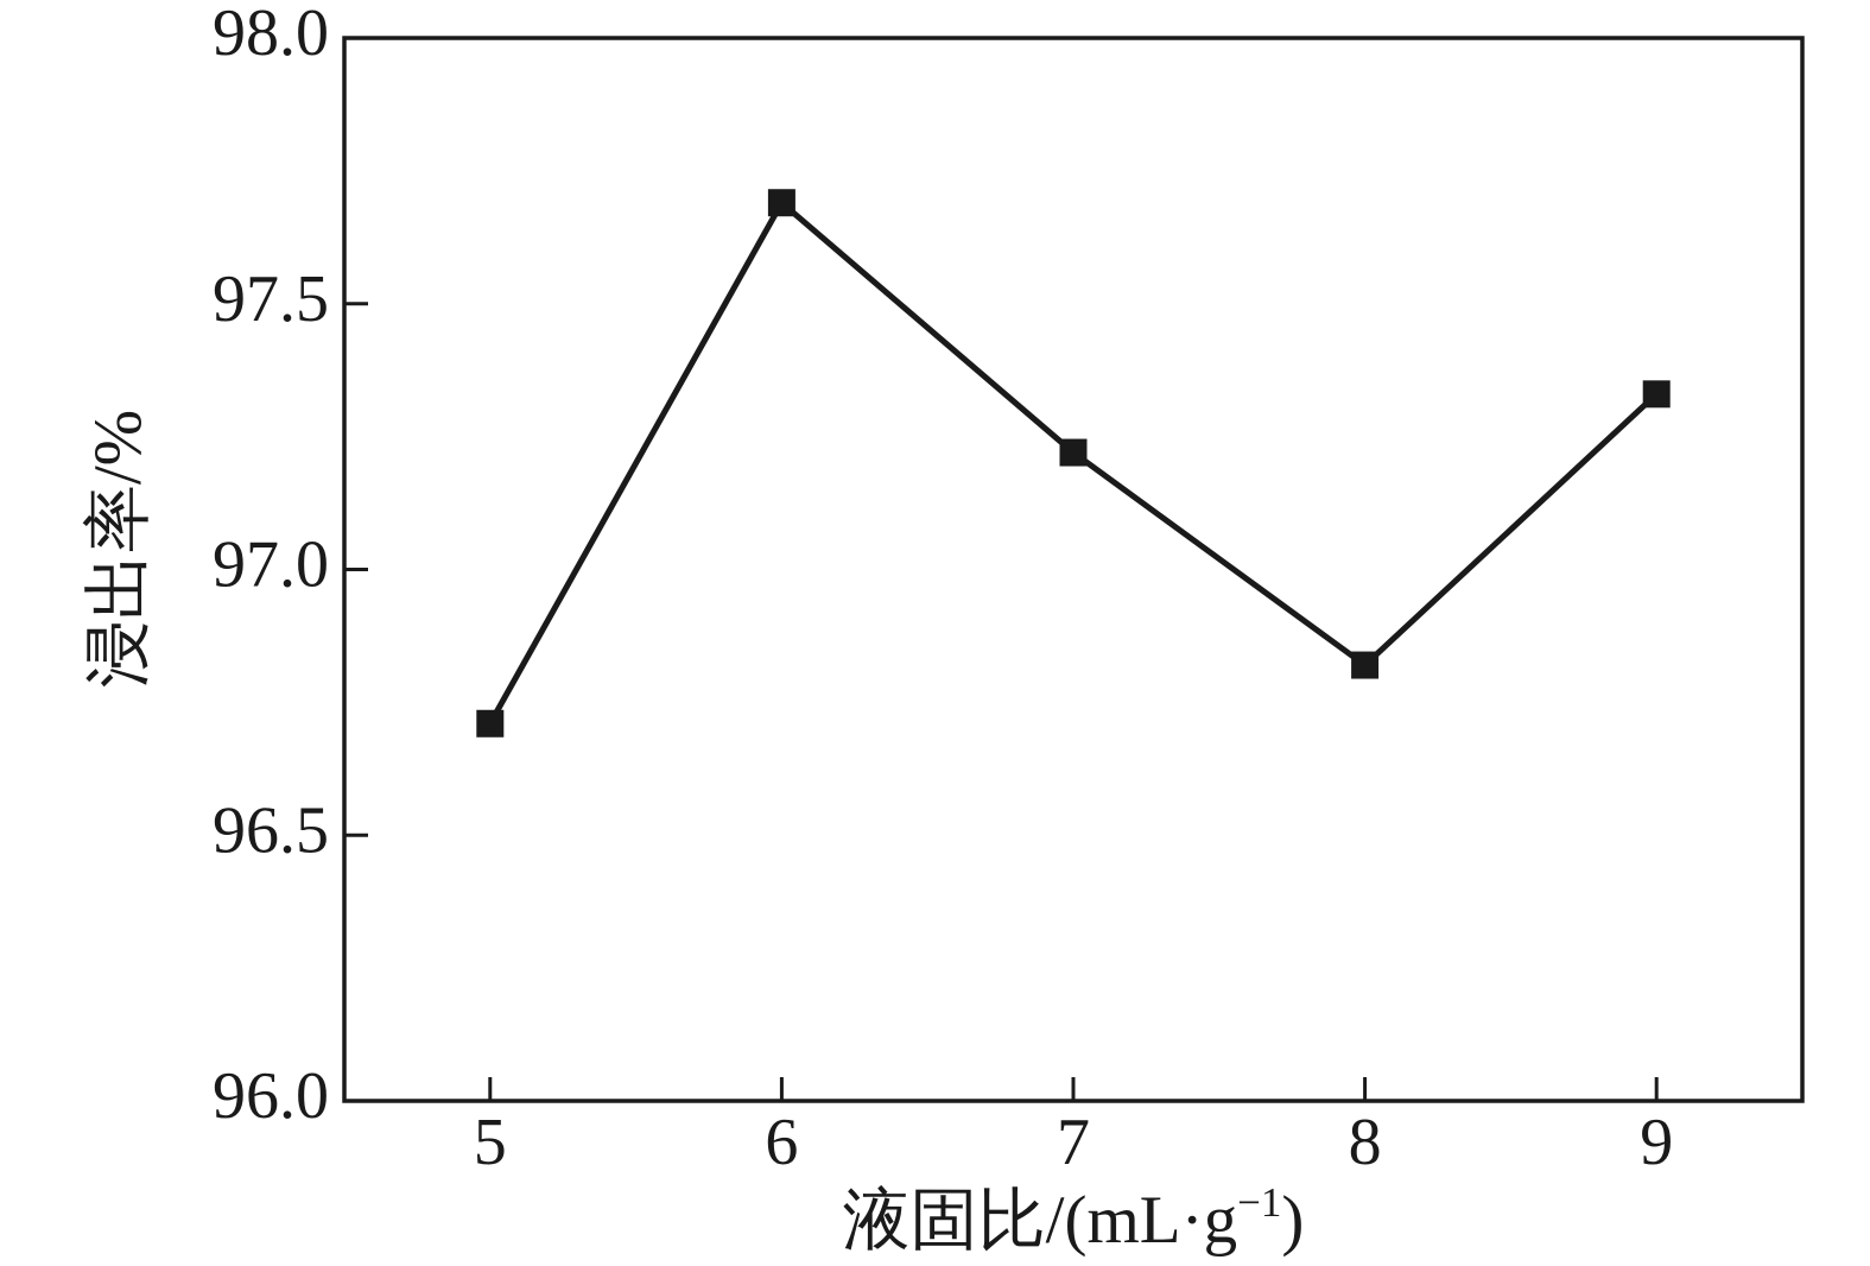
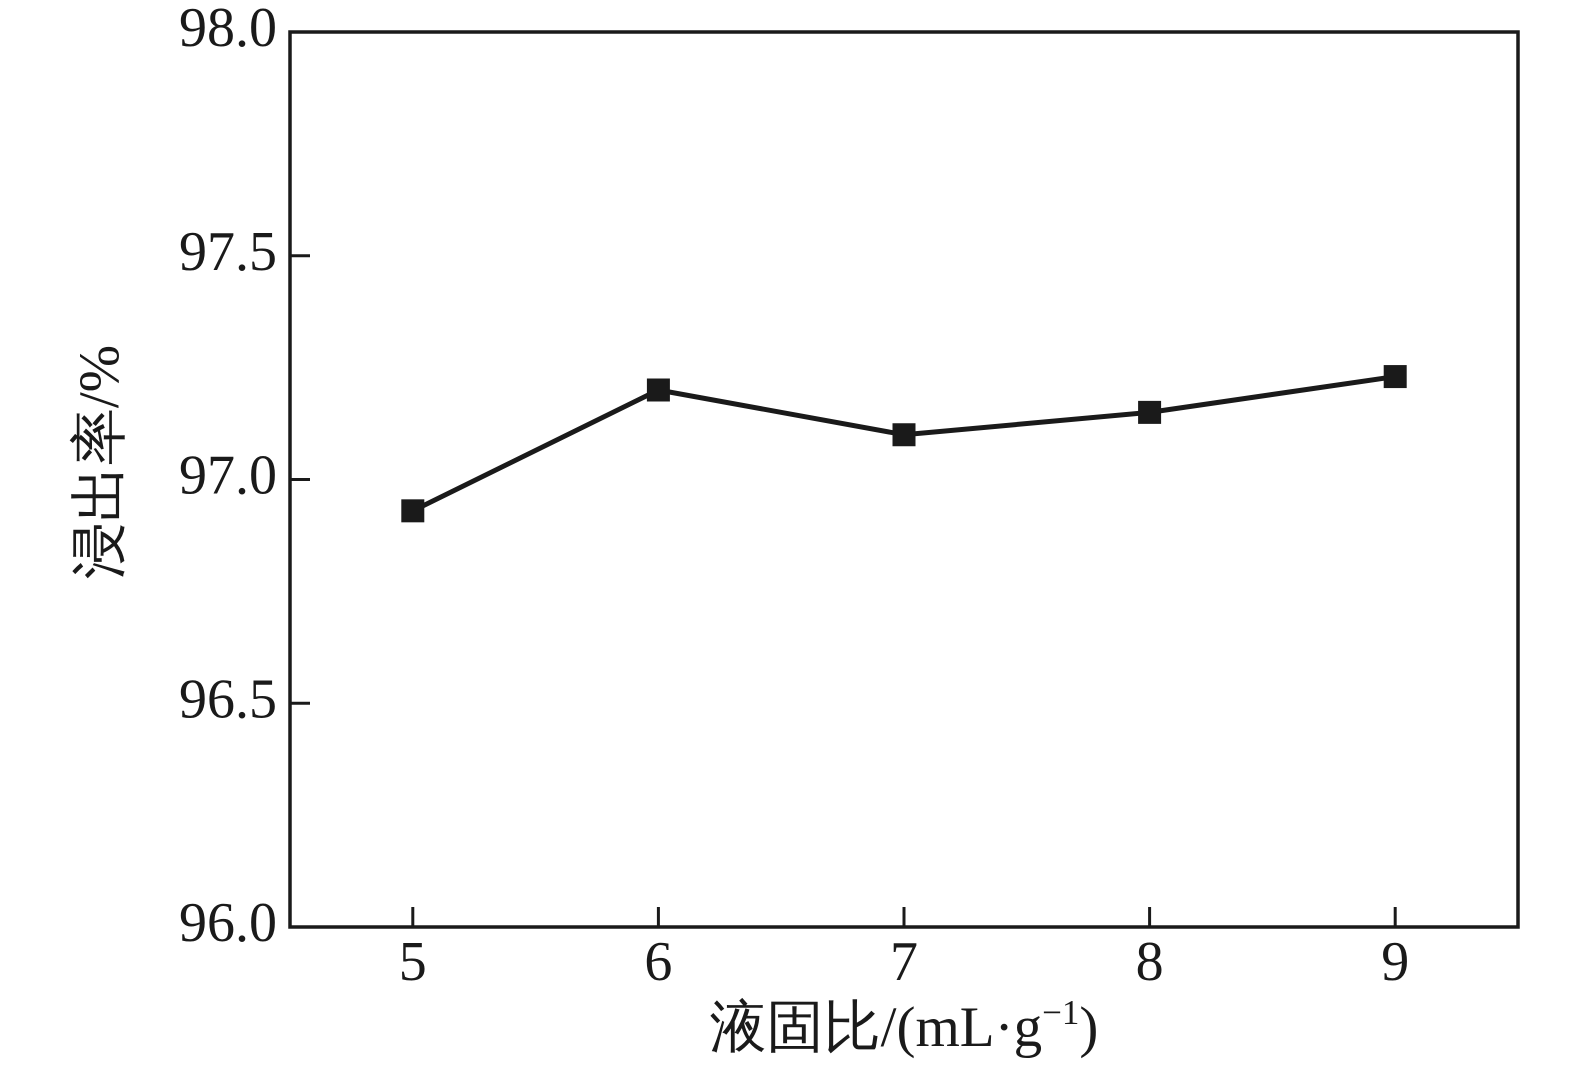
5: 96.71 -> 96.93
6: 97.69 -> 97.20
7: 97.22 -> 97.10
8: 96.82 -> 97.15
9: 97.33 -> 97.23
